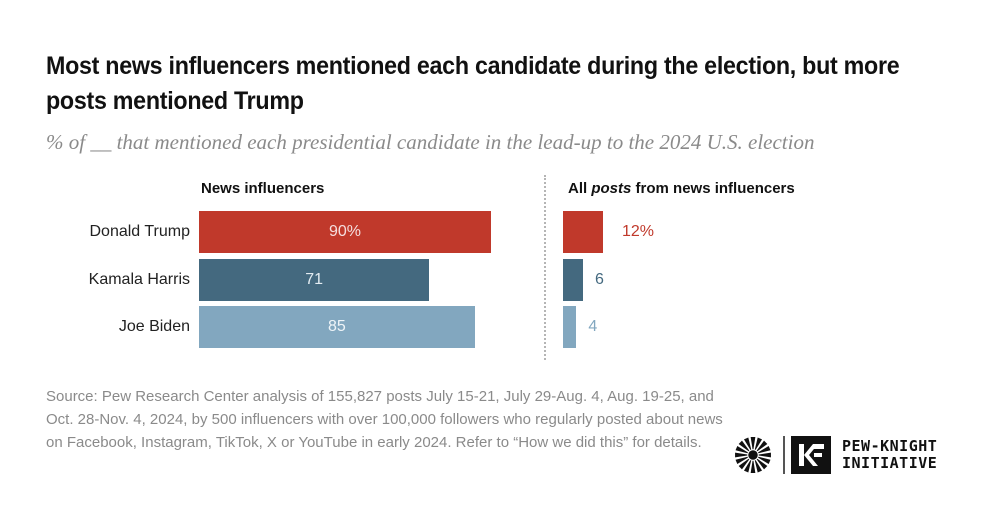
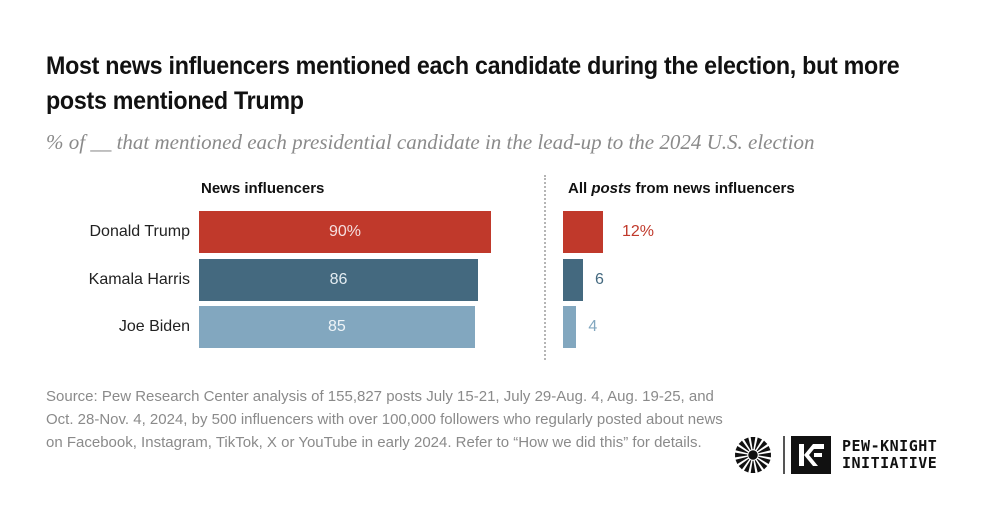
News influencers/Kamala Harris: 71 -> 86
